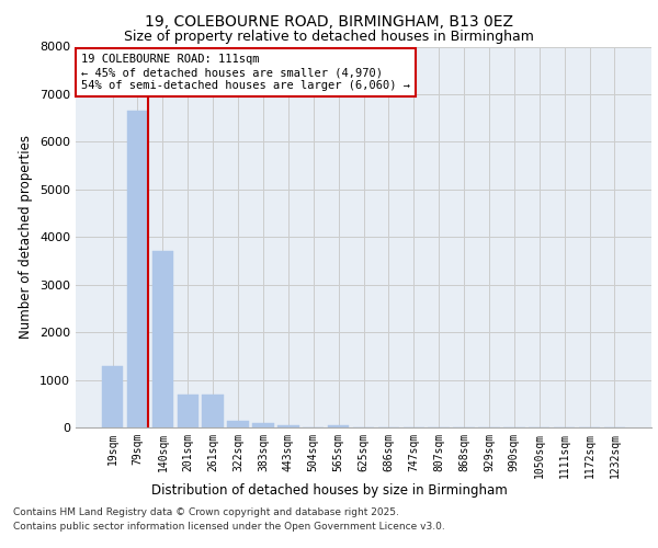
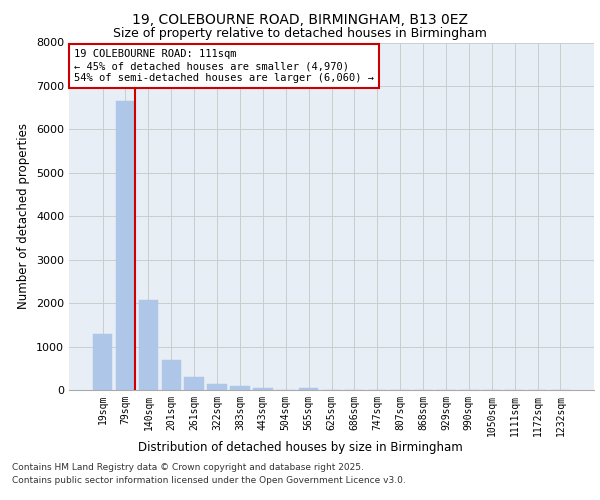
140sqm: 3700 -> 2080
261sqm: 700 -> 300
